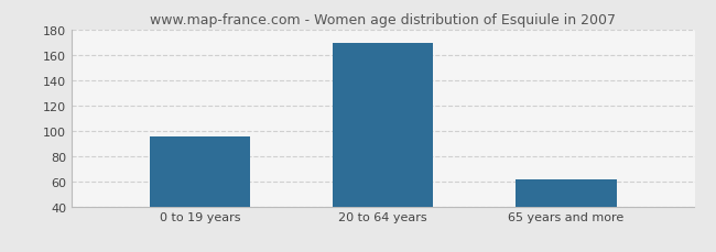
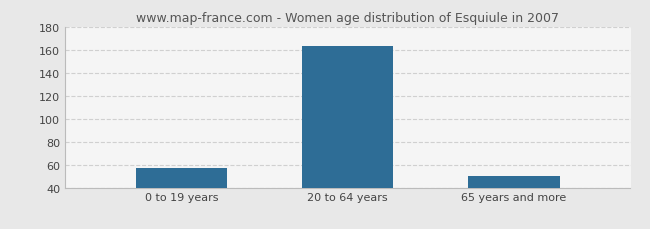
0 to 19 years: 95 -> 57
20 to 64 years: 169 -> 163
65 years and more: 61 -> 50
